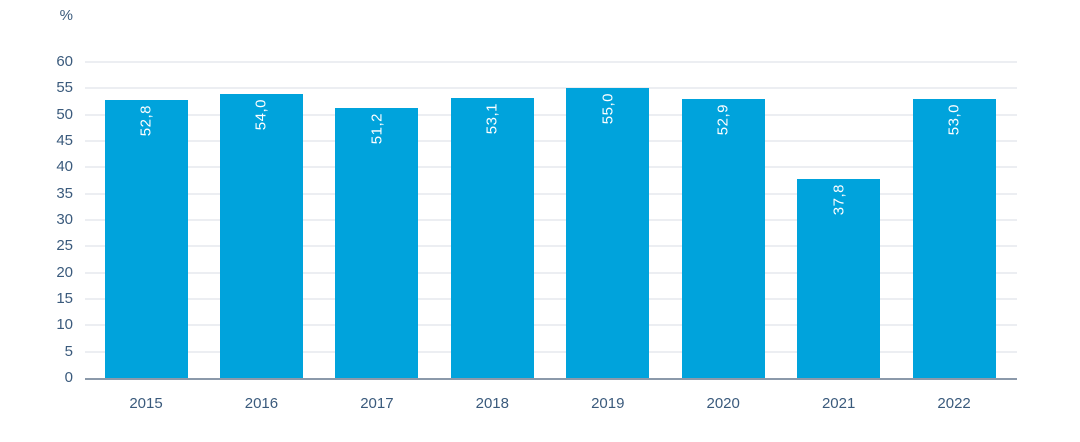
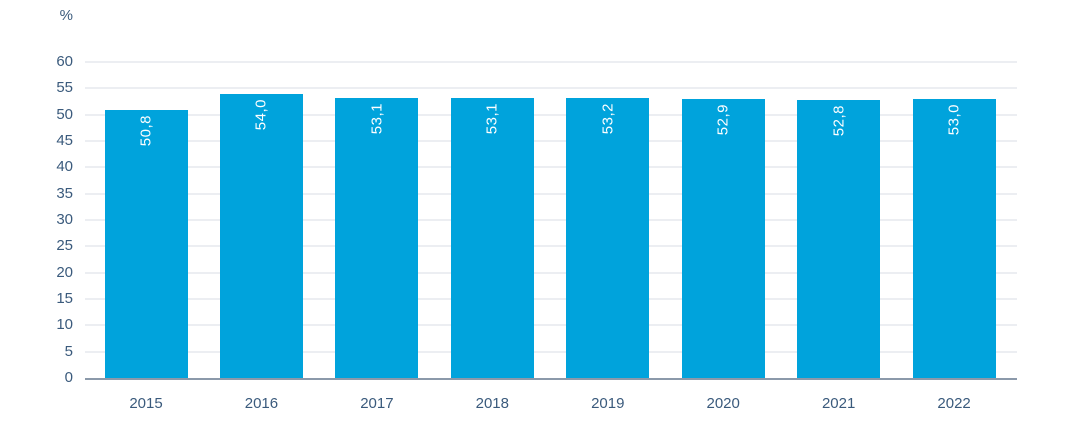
2015: 52,8 -> 50,8
2017: 51,2 -> 53,1
2019: 55,0 -> 53,2
2021: 37,8 -> 52,8
